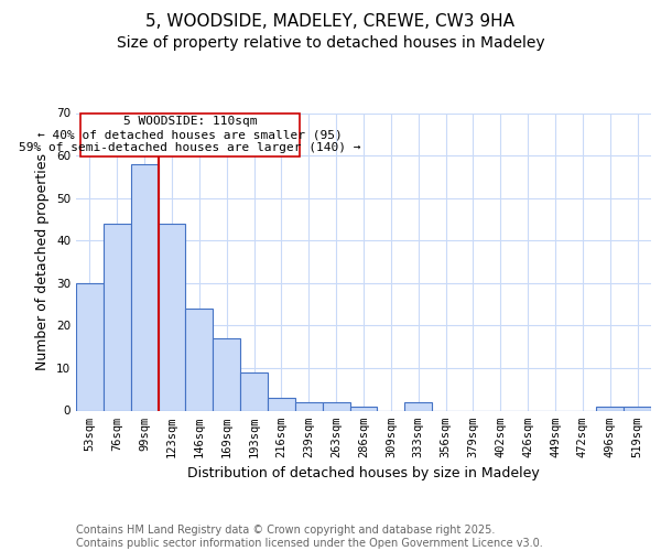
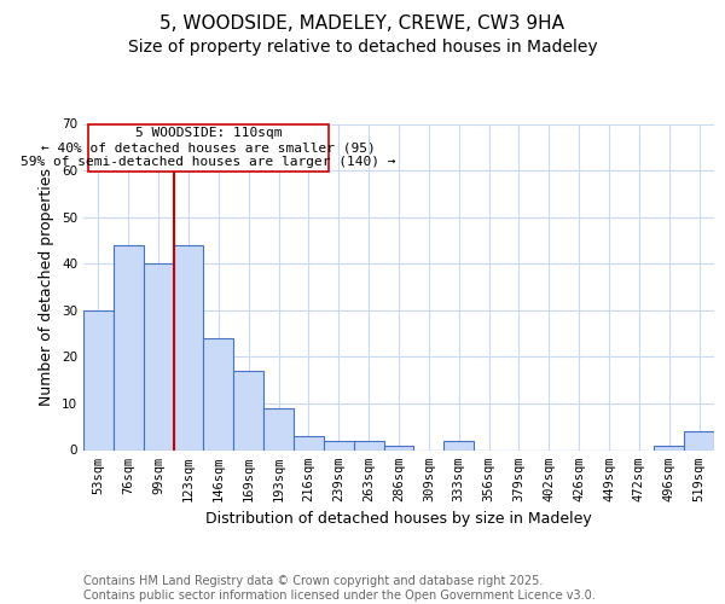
99sqm: 58 -> 40
519sqm: 1 -> 4
